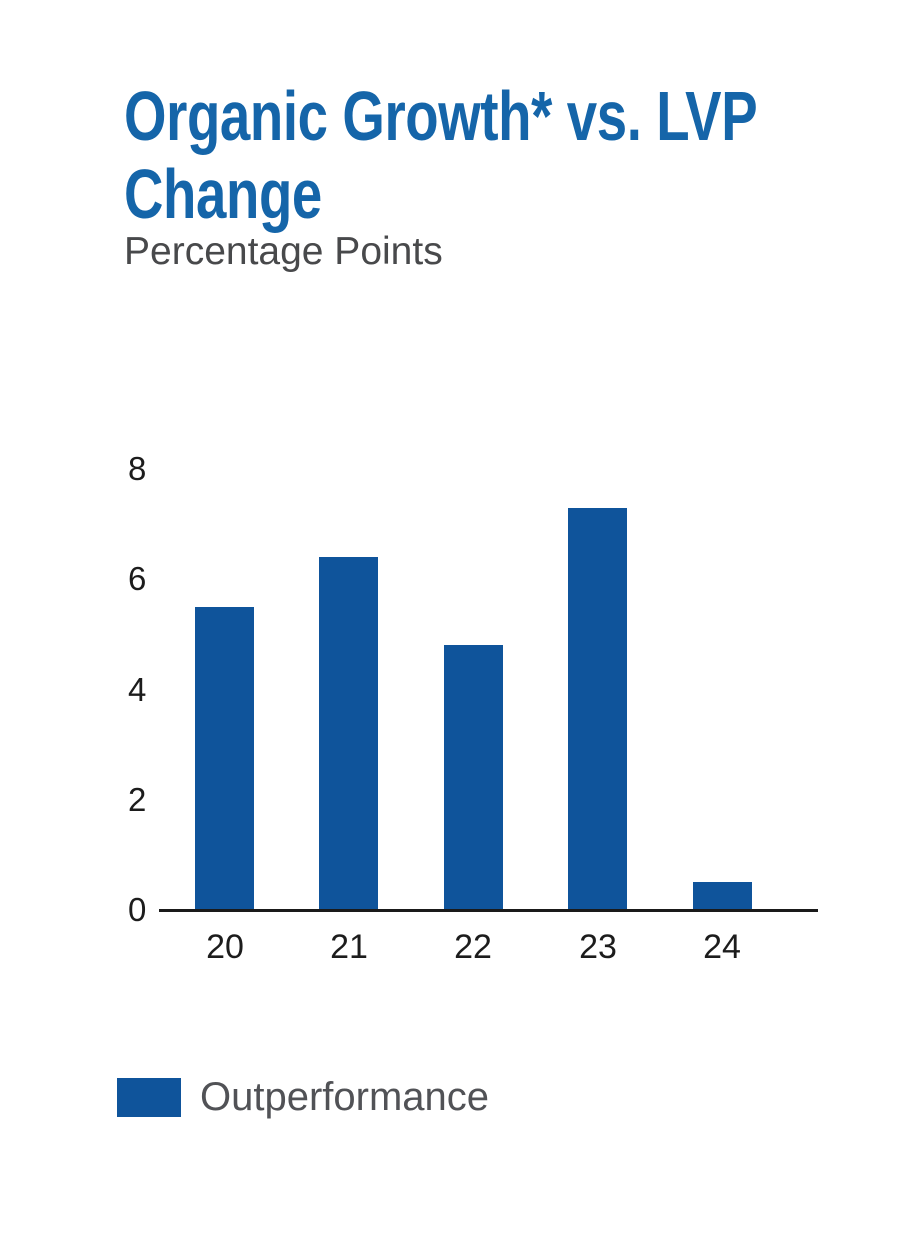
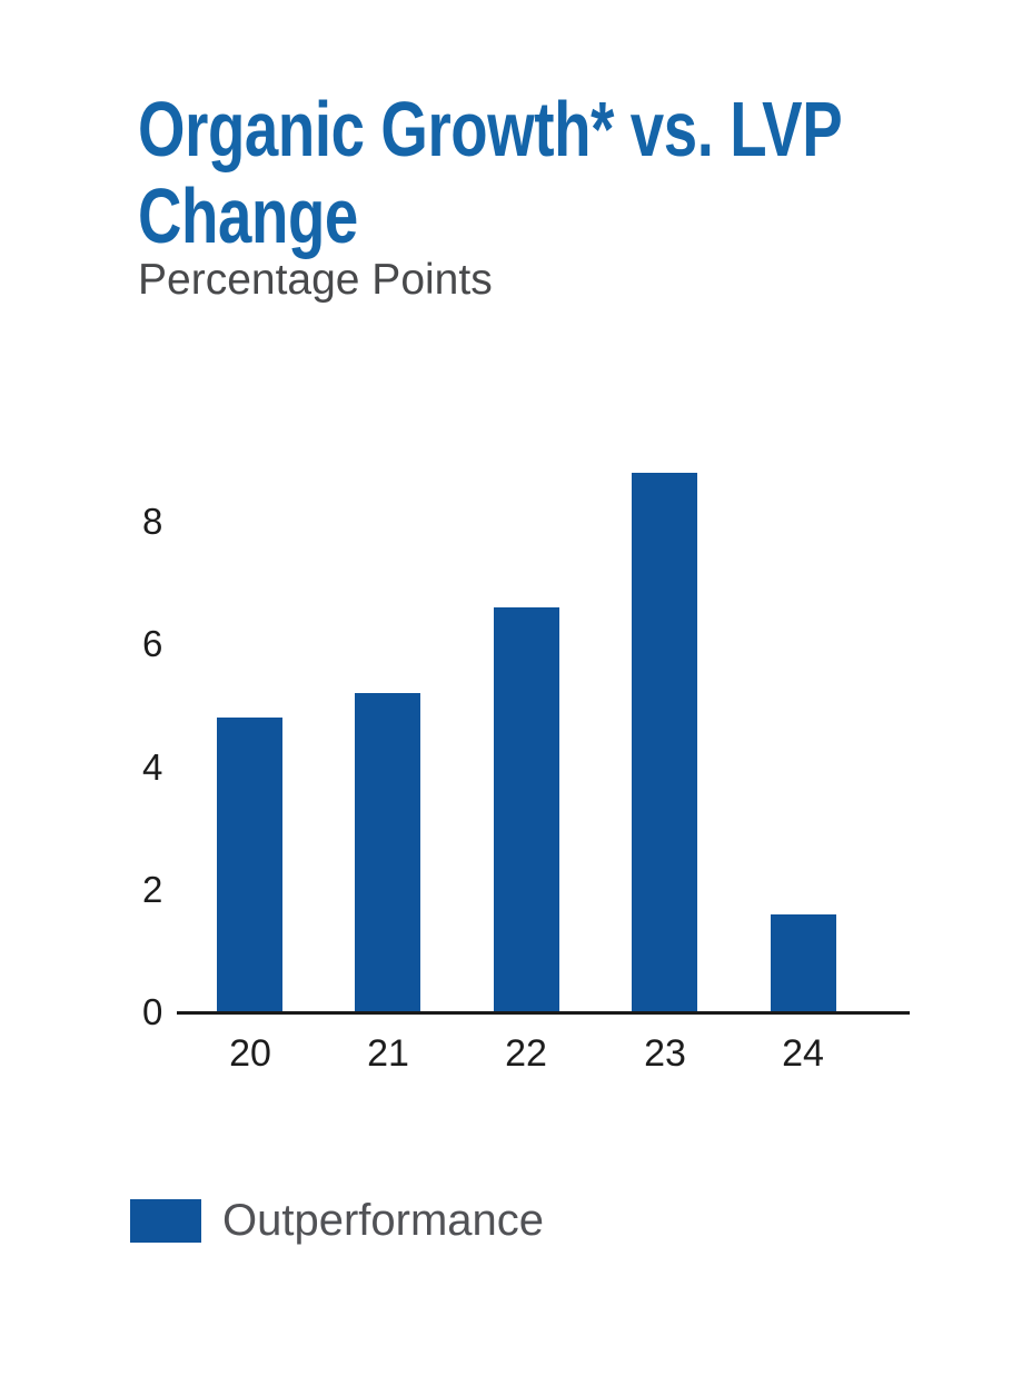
20: 5.5 -> 4.8
21: 6.4 -> 5.2
22: 4.8 -> 6.6
23: 7.3 -> 8.8
24: 0.5 -> 1.6
